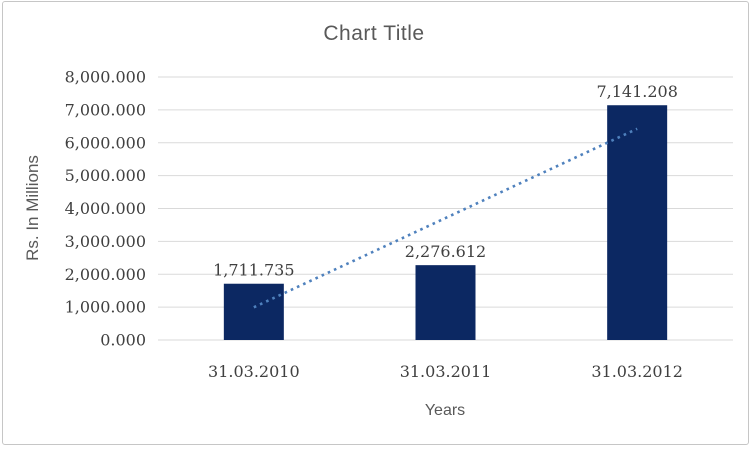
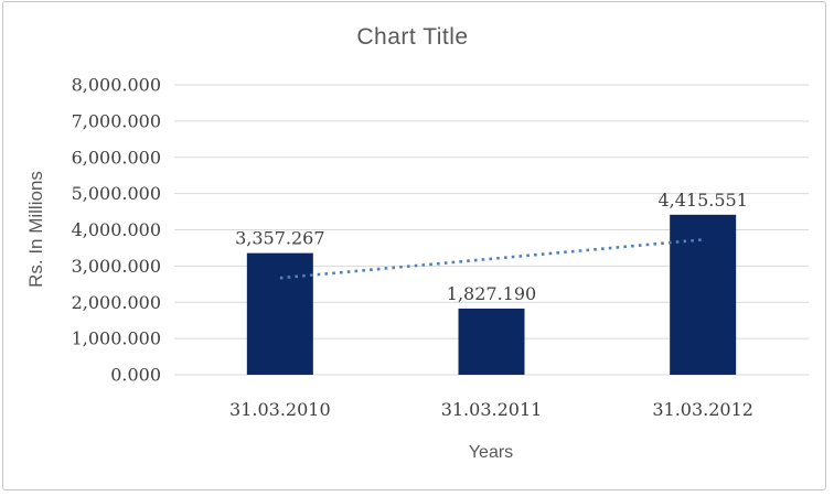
31.03.2010: 1,711.735 -> 3,357.267
31.03.2011: 2,276.612 -> 1,827.190
31.03.2012: 7,141.208 -> 4,415.551
